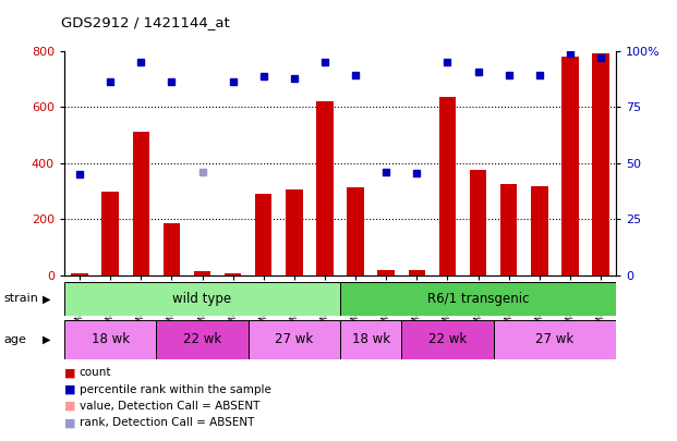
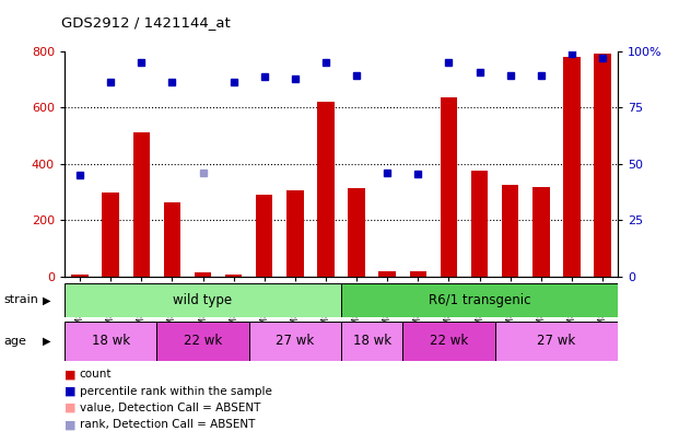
GSM83870: 185 -> 265
